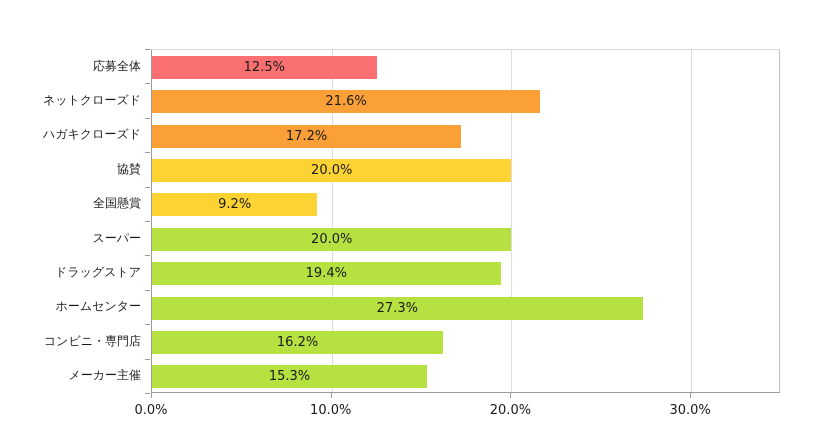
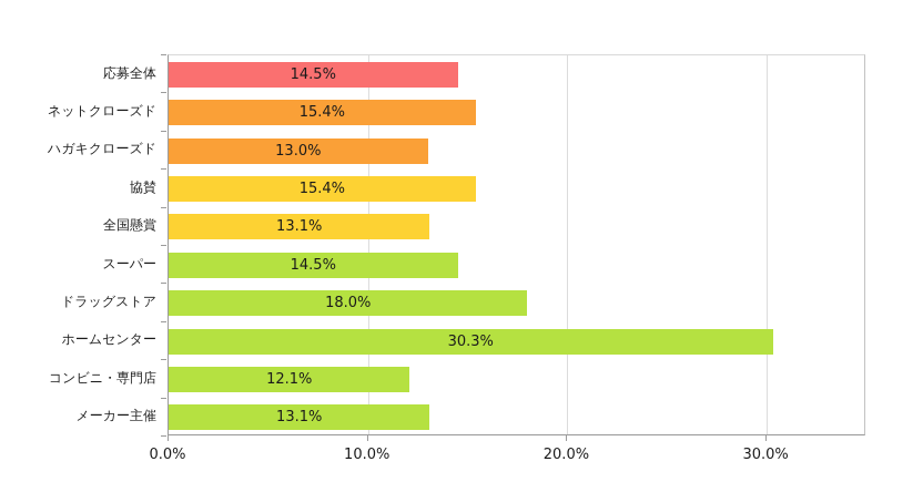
応募全体: 12.5% -> 14.5%
ネットクローズド: 21.6% -> 15.4%
ハガキクローズド: 17.2% -> 13.0%
協賛: 20.0% -> 15.4%
全国懸賞: 9.2% -> 13.1%
スーパー: 20.0% -> 14.5%
ドラッグストア: 19.4% -> 18.0%
ホームセンター: 27.3% -> 30.3%
コンビニ・専門店: 16.2% -> 12.1%
メーカー主催: 15.3% -> 13.1%
